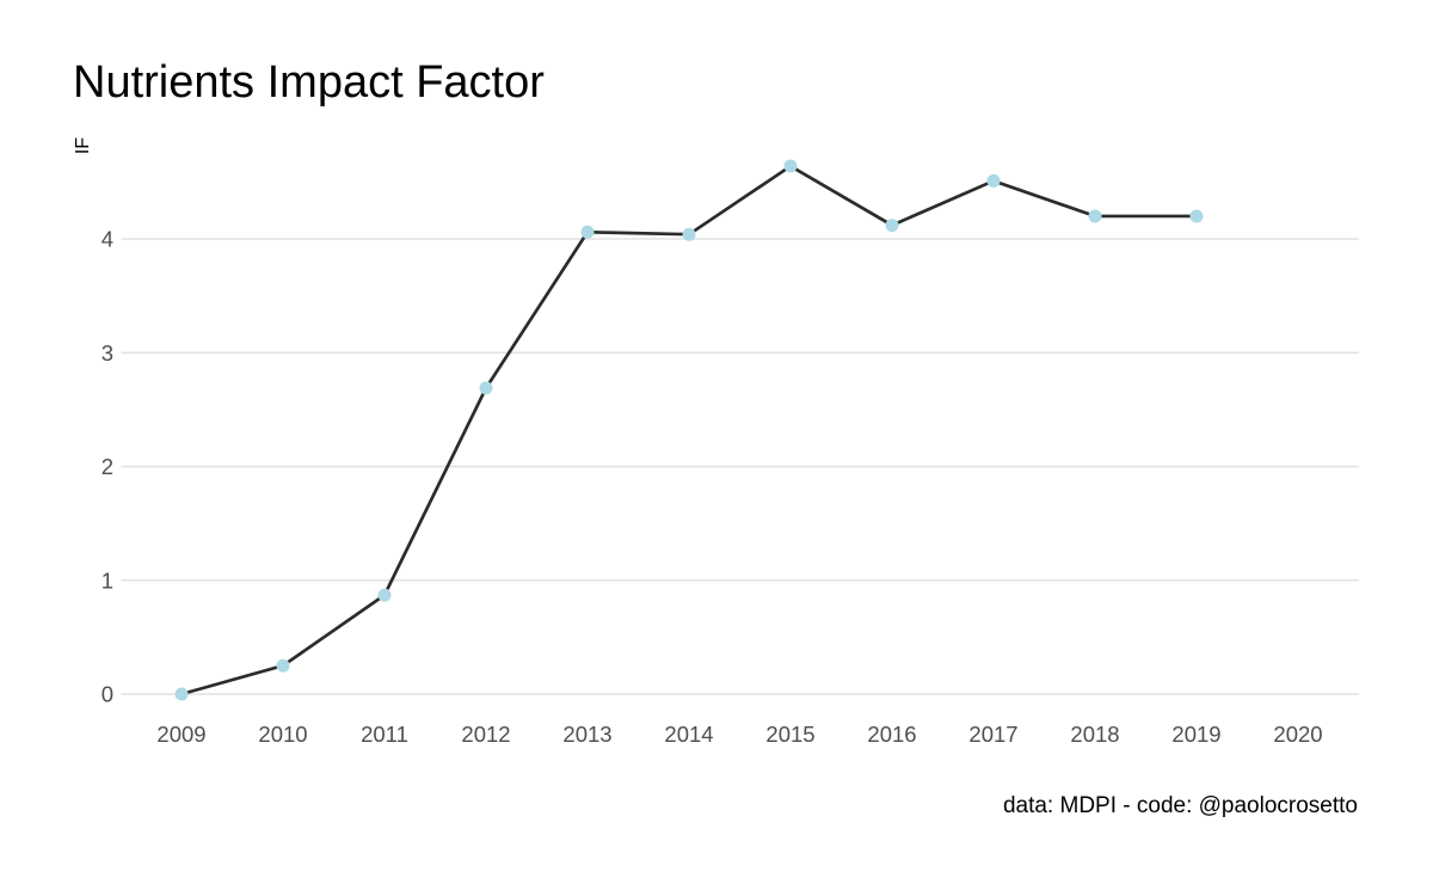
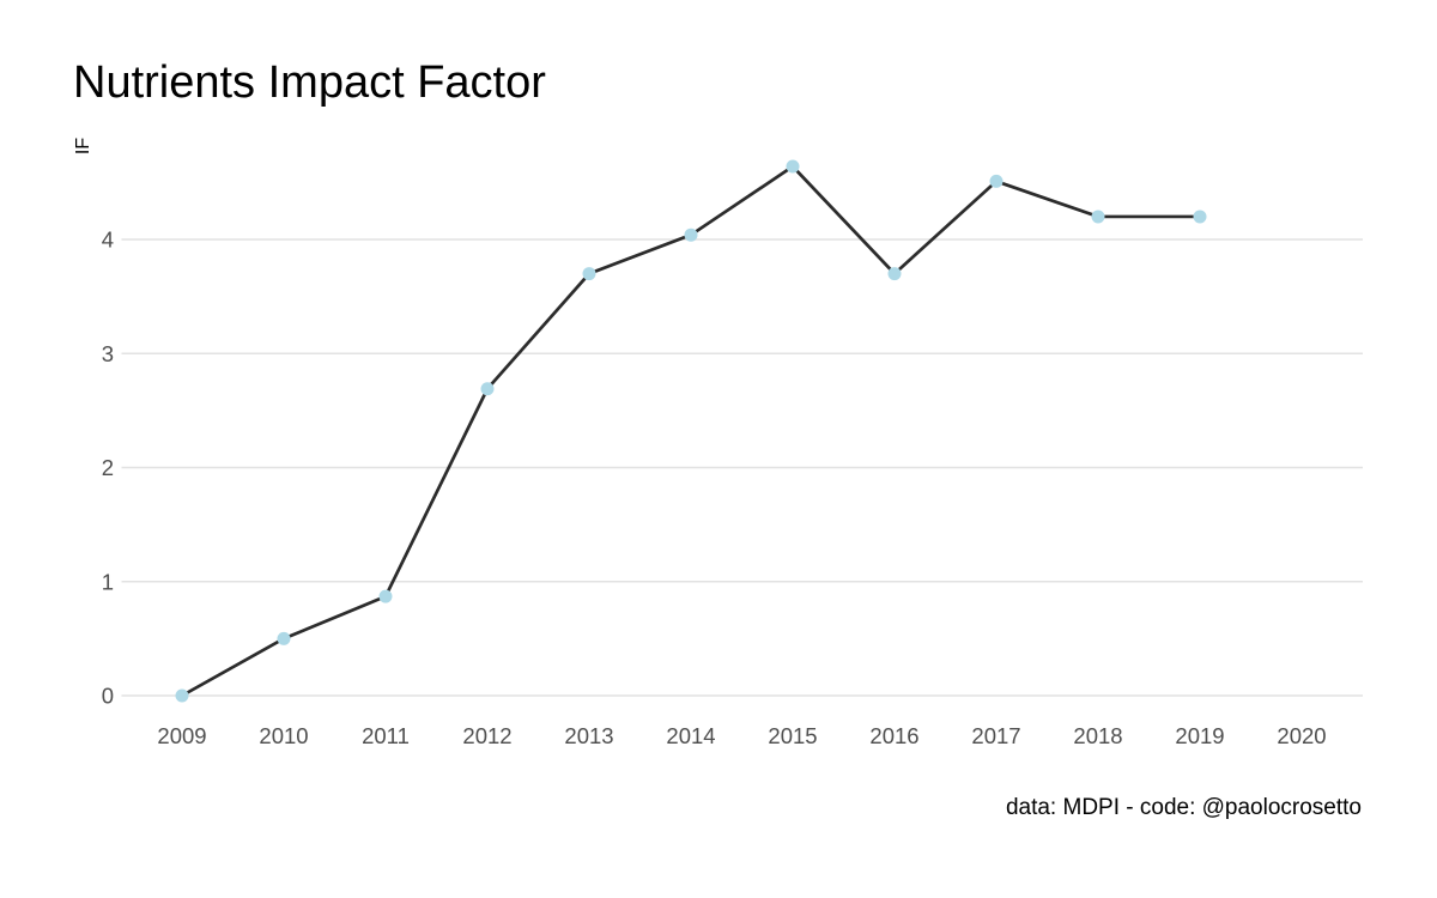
2010: 0.2 -> 0.5
2013: 4.1 -> 3.7
2016: 4.1 -> 3.7
